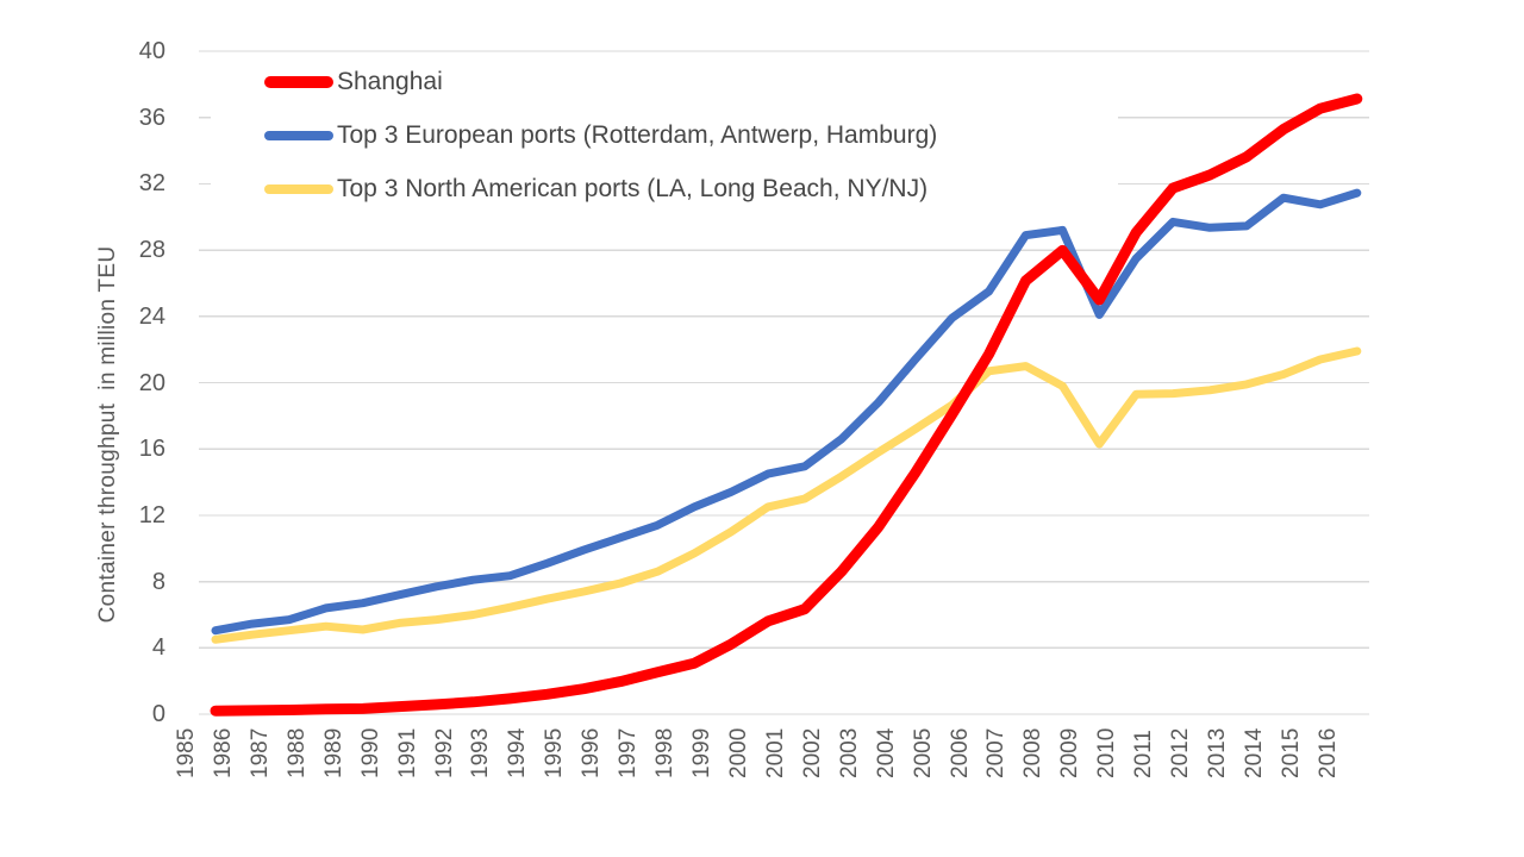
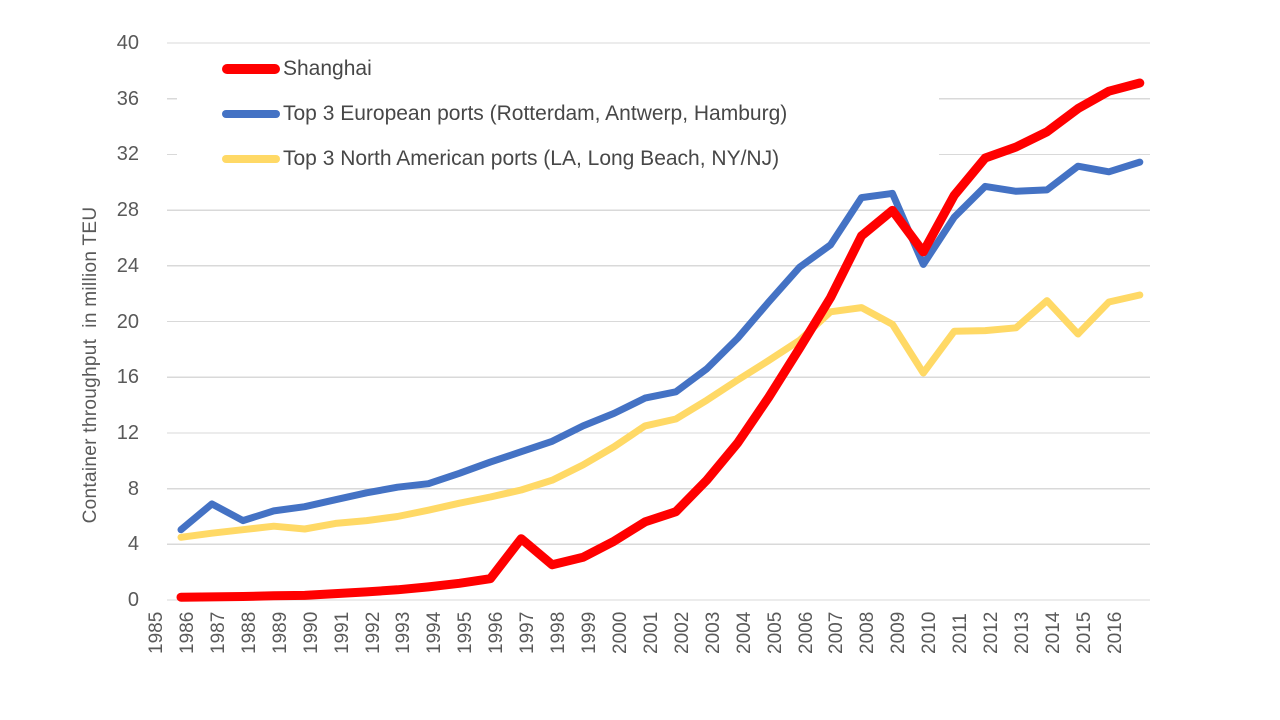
Top 3 European ports (Rotterdam, Antwerp, Hamburg)/1986: 5.5 -> 6.9
Shanghai/1996: 2.0 -> 4.4
Top 3 North American ports (LA, Long Beach, NY/NJ)/2013: 19.9 -> 21.5
Top 3 North American ports (LA, Long Beach, NY/NJ)/2014: 20.5 -> 19.1
